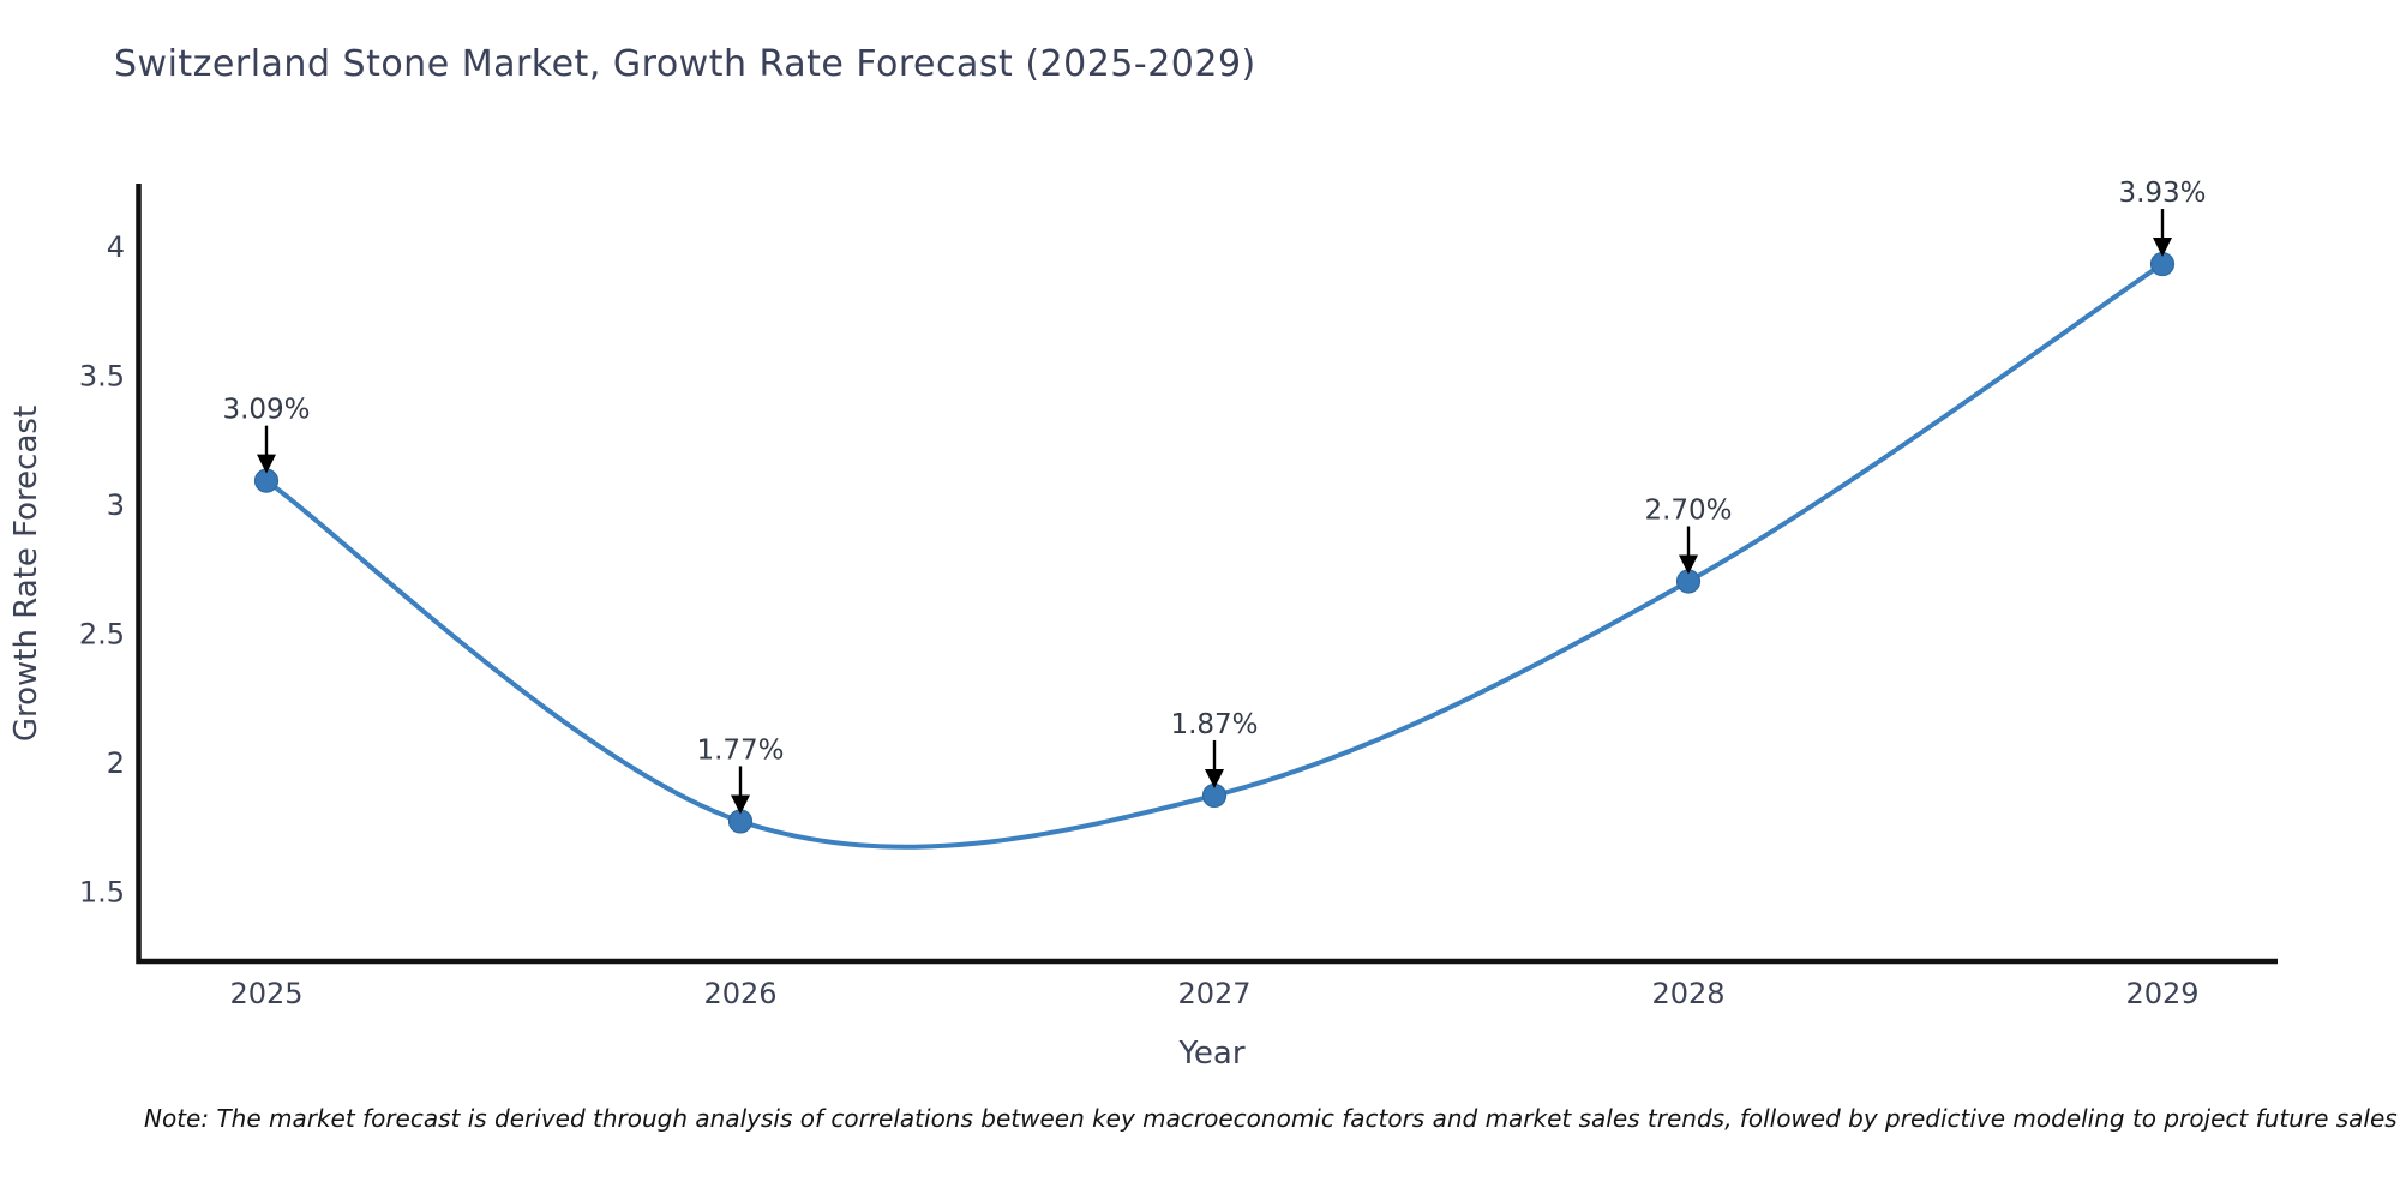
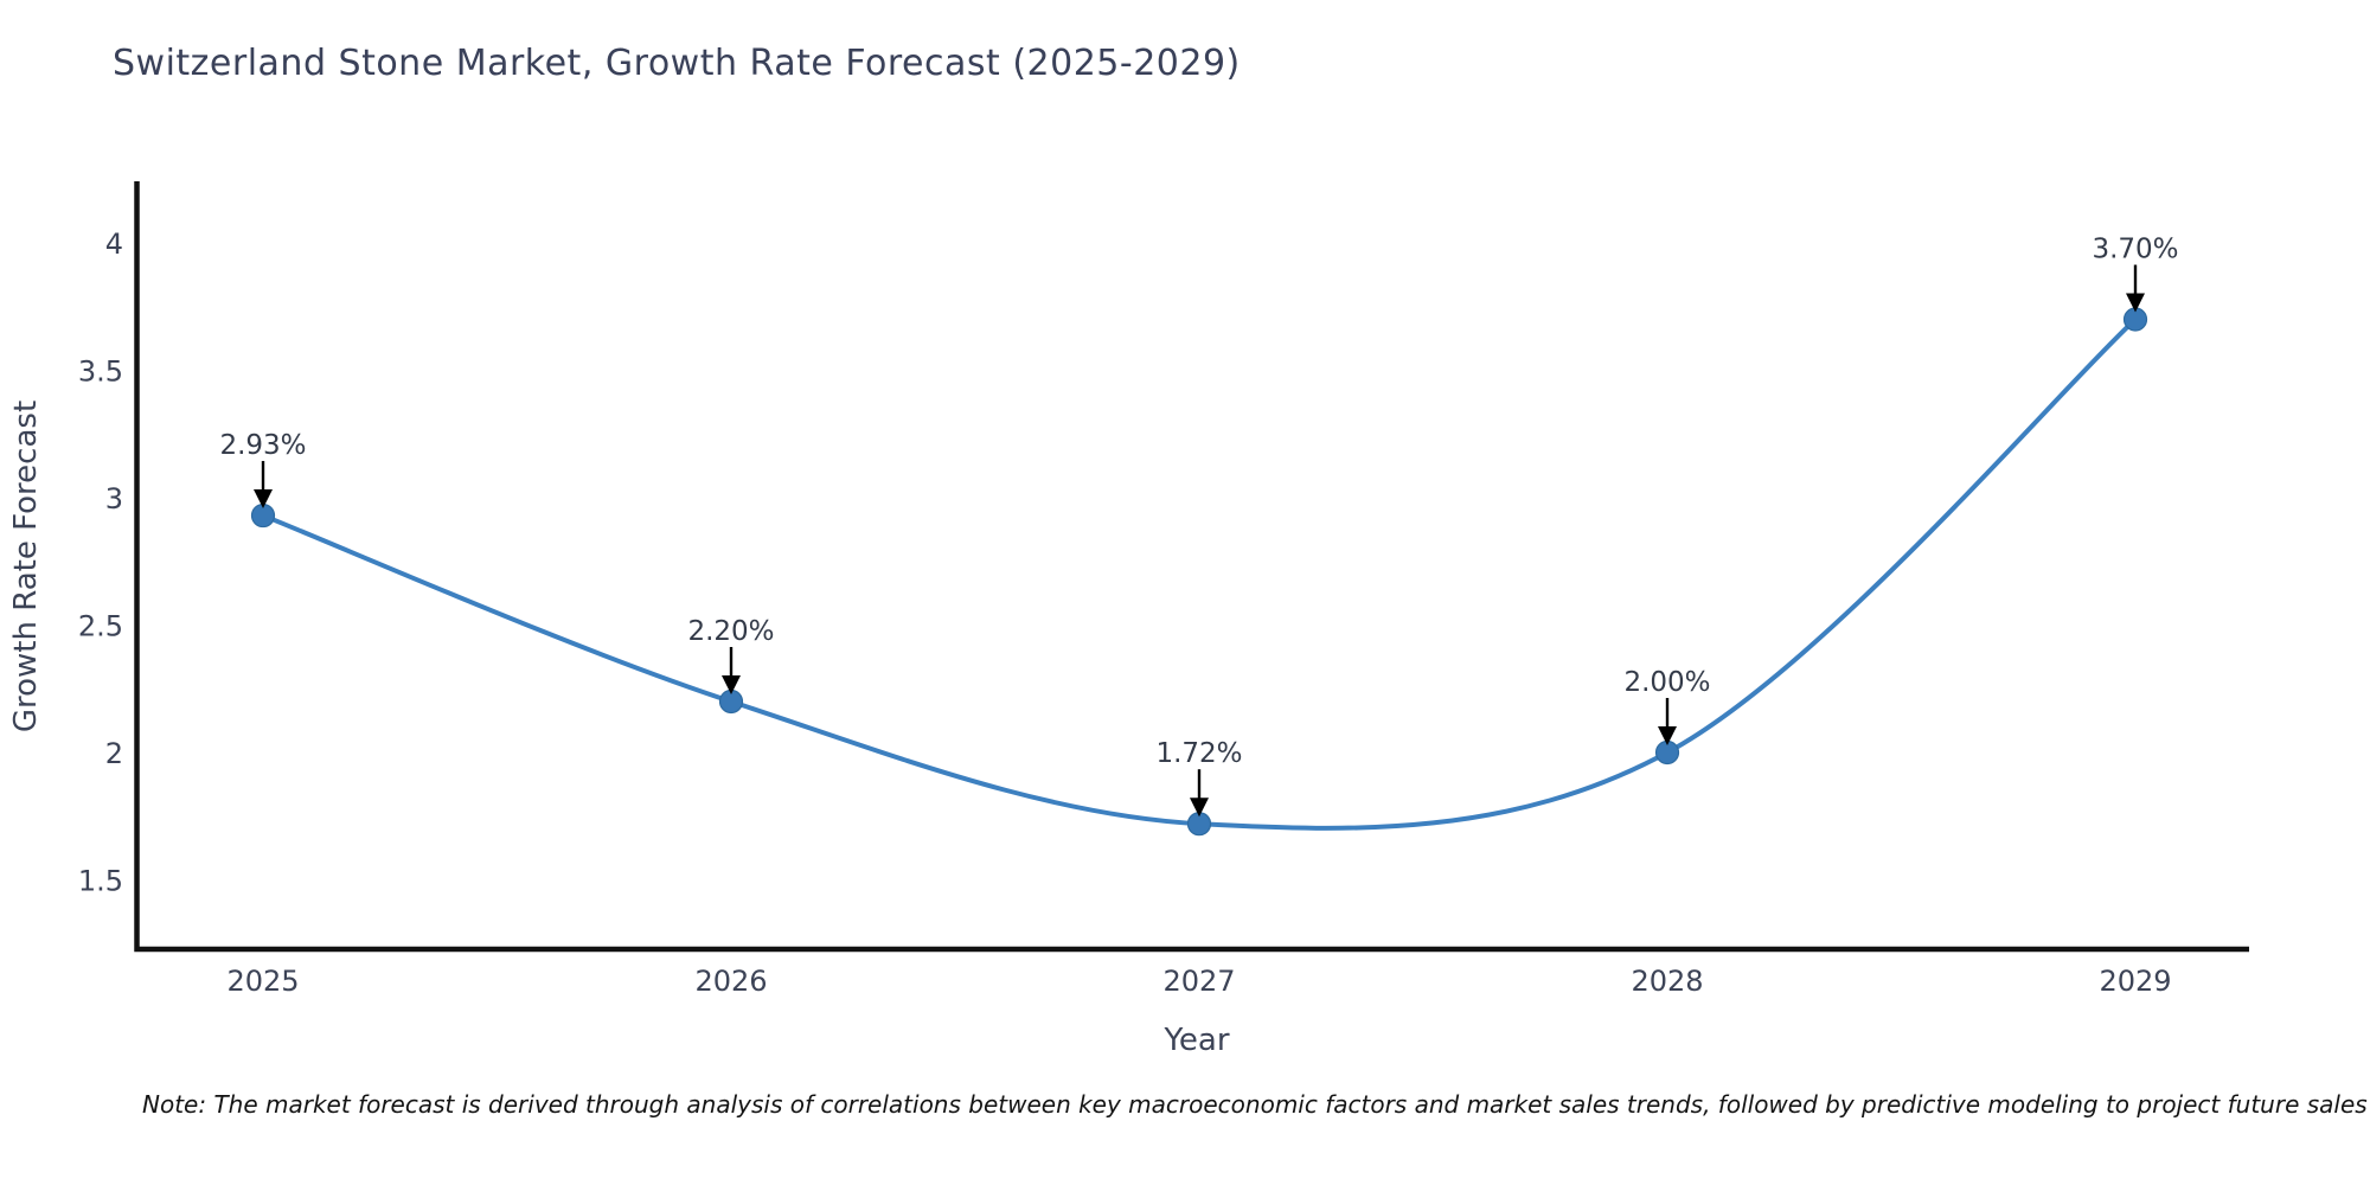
2025: 3.09% -> 2.93%
2026: 1.77% -> 2.20%
2027: 1.87% -> 1.72%
2028: 2.70% -> 2.00%
2029: 3.93% -> 3.70%
